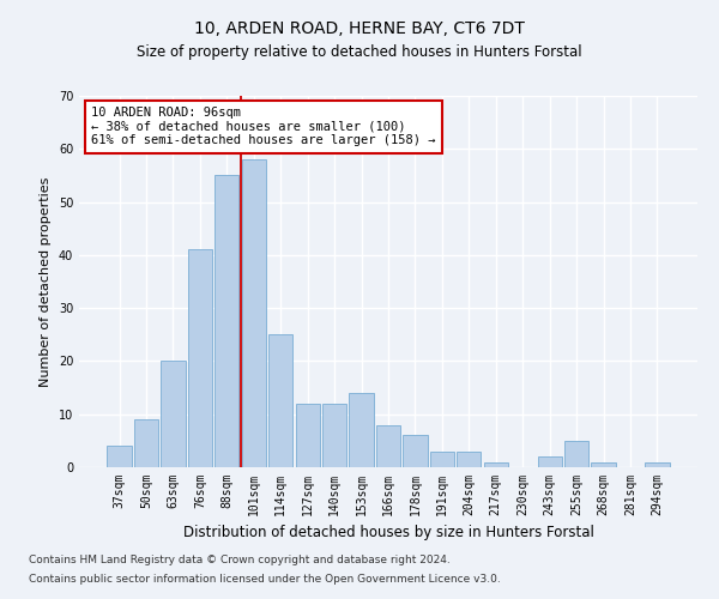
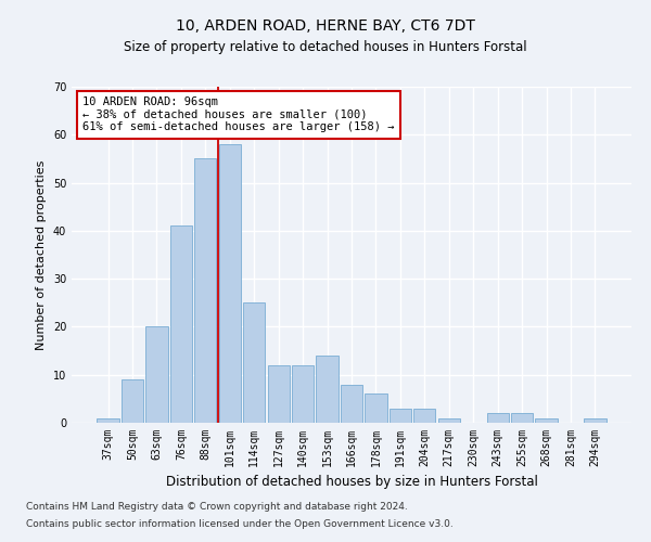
37sqm: 4 -> 1
255sqm: 5 -> 2
